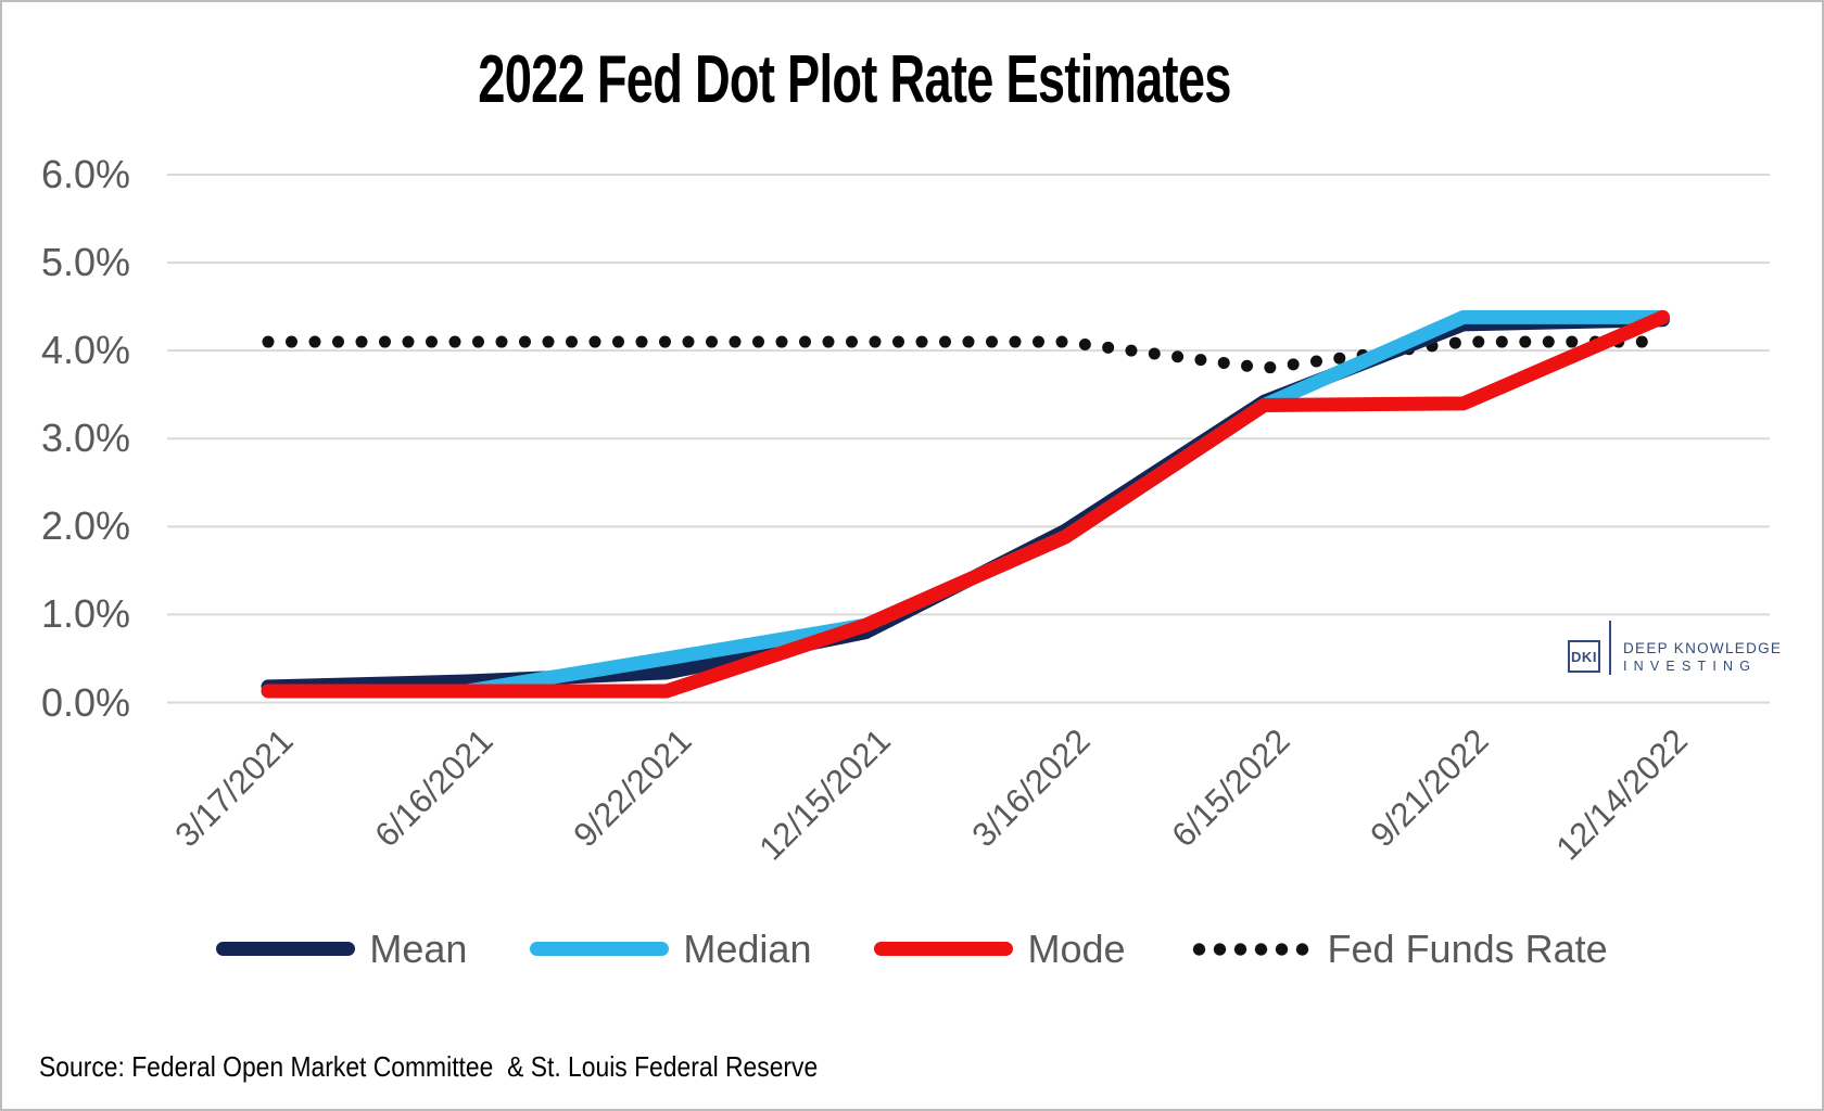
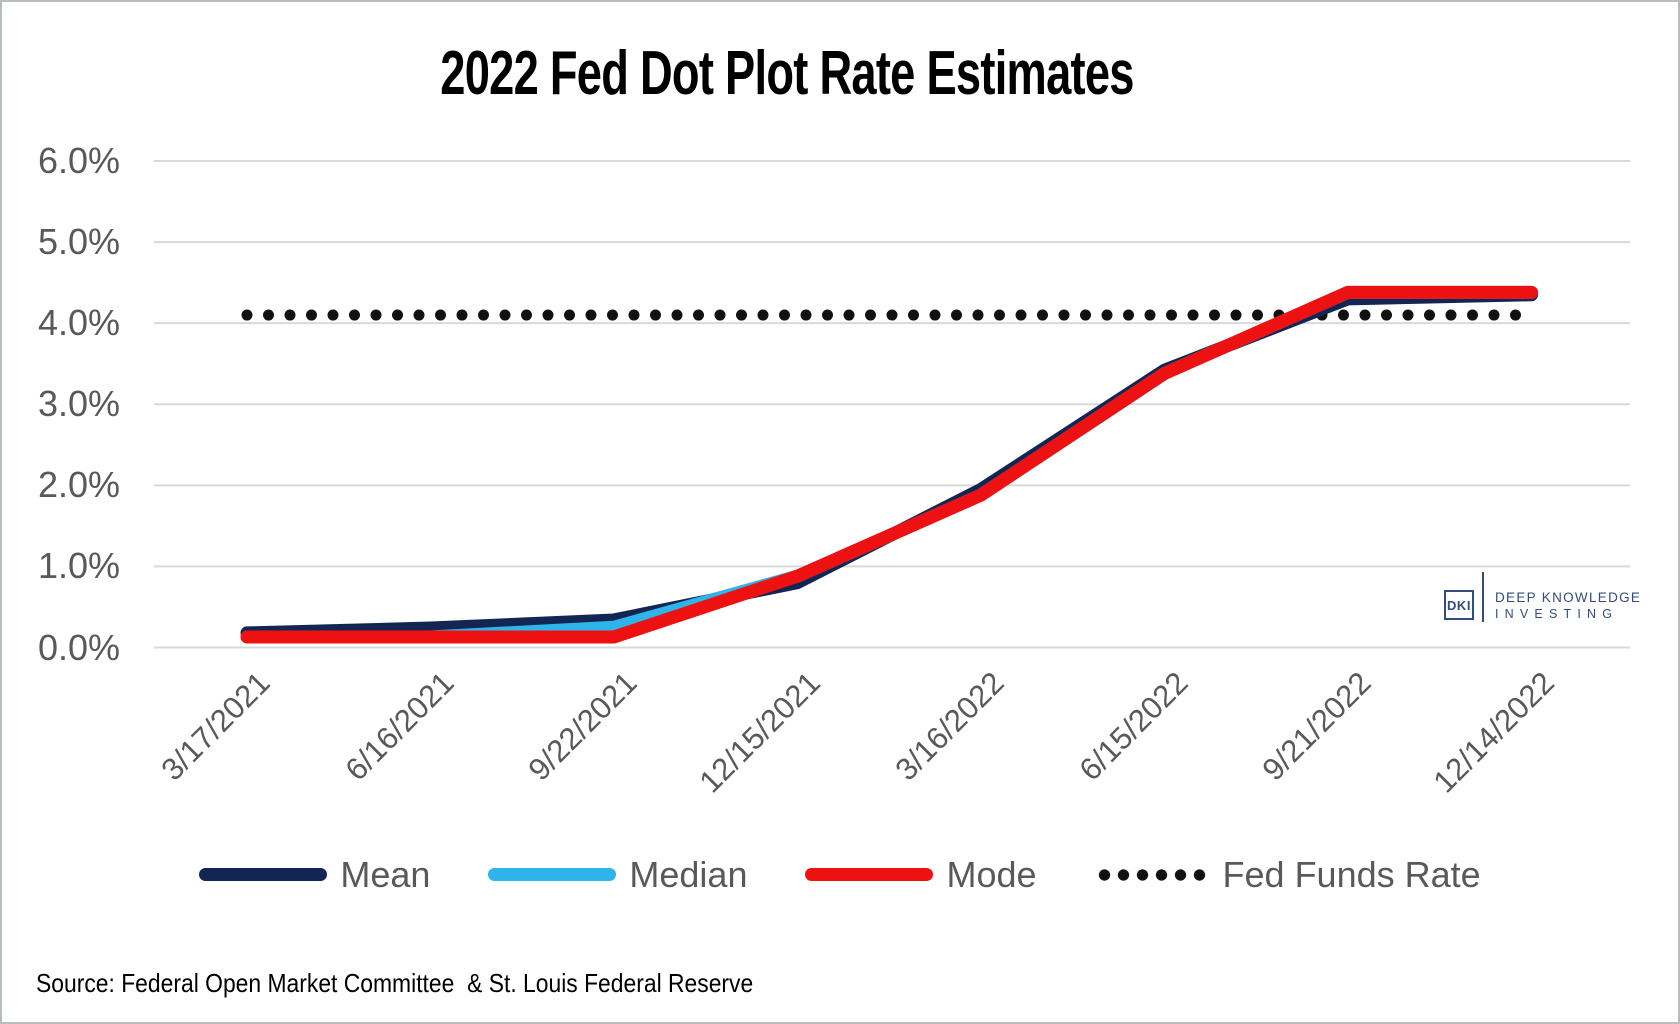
Median/9/22/2021: 0.5% -> 0.2%
Fed Funds Rate/6/15/2022: 3.8% -> 4.1%
Mode/9/21/2022: 3.4% -> 4.4%
